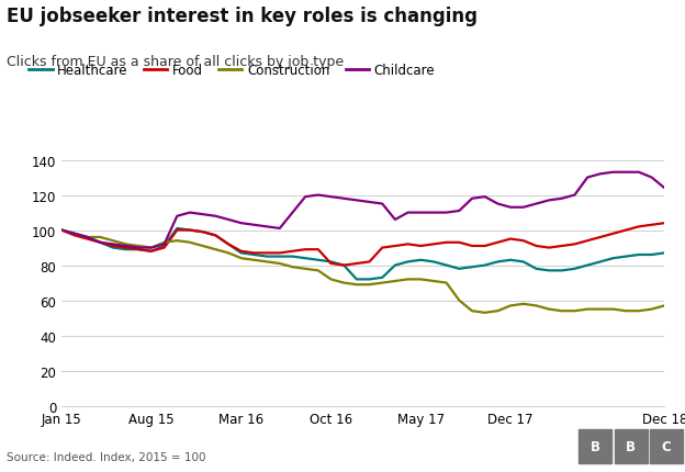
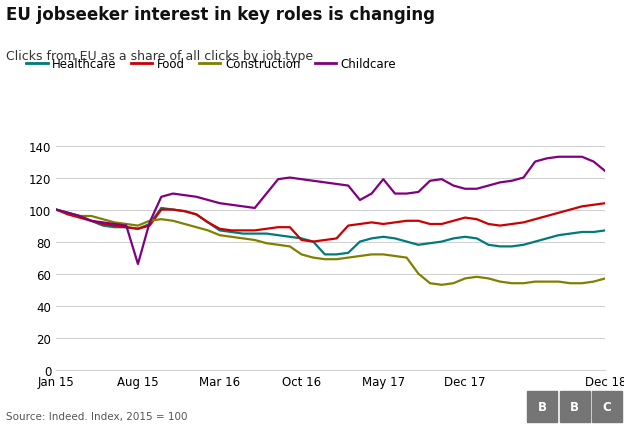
Childcare/Aug 15: 90 -> 66
Childcare/May 17: 110 -> 119
